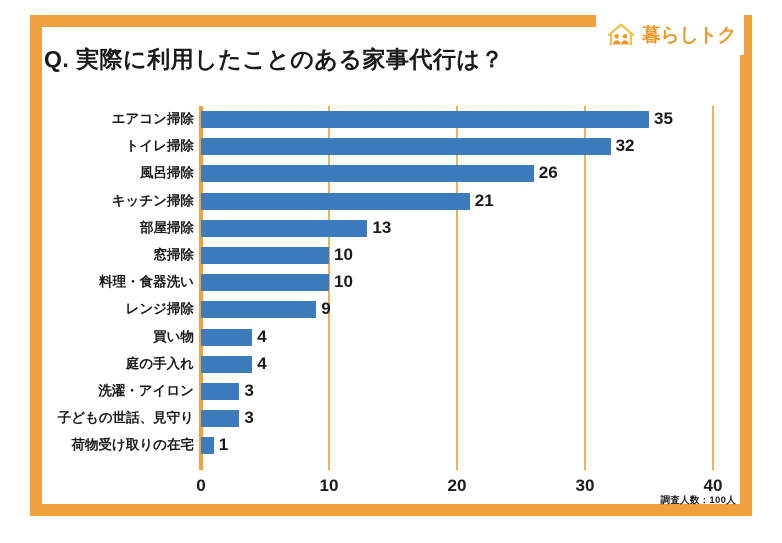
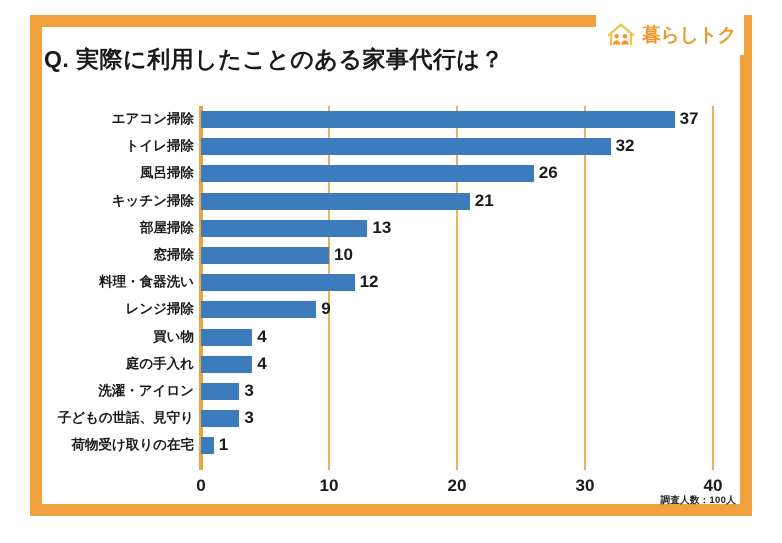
エアコン掃除: 35 -> 37
料理・食器洗い: 10 -> 12
